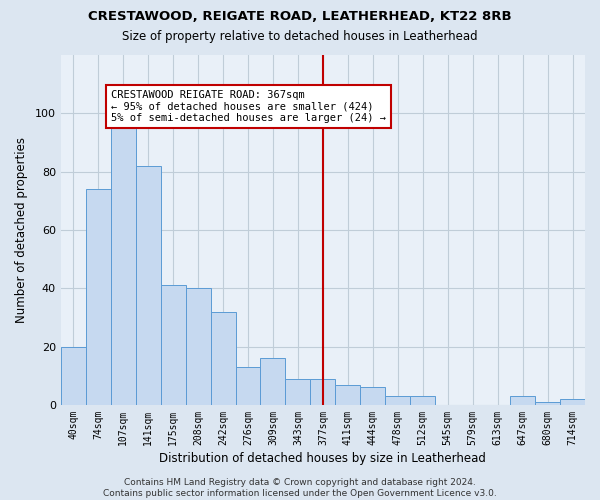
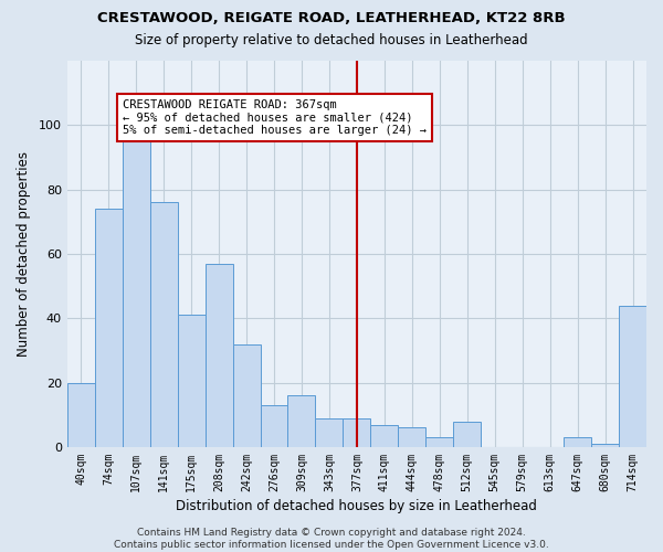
141sqm: 82 -> 76
208sqm: 40 -> 57
512sqm: 3 -> 8
714sqm: 2 -> 44
